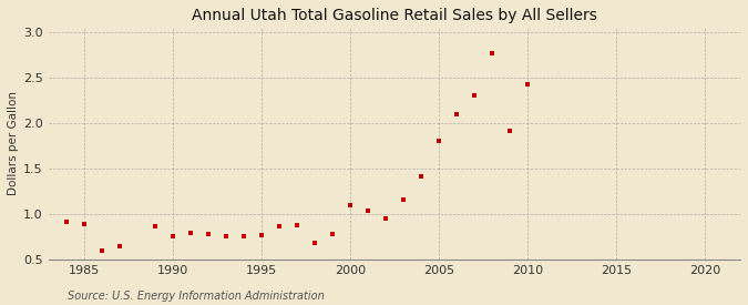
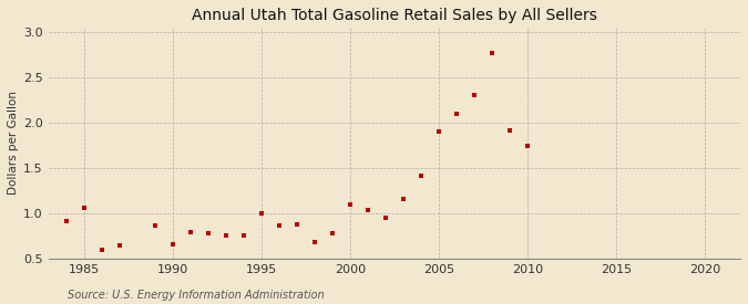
1985: 0.89 -> 1.06
1990: 0.76 -> 0.66
1995: 0.77 -> 1.00
2005: 1.80 -> 1.90
2010: 2.43 -> 1.74
